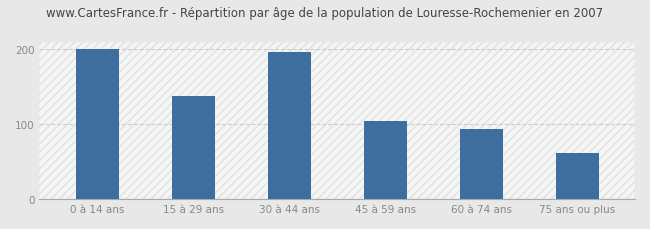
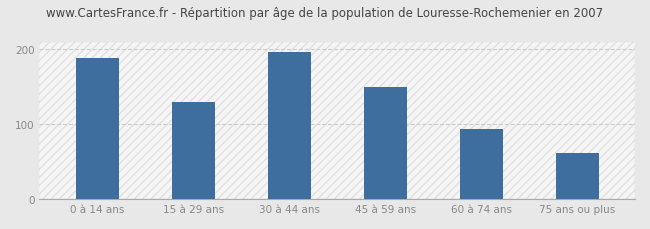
0 à 14 ans: 200 -> 188
15 à 29 ans: 137 -> 130
45 à 59 ans: 104 -> 150
